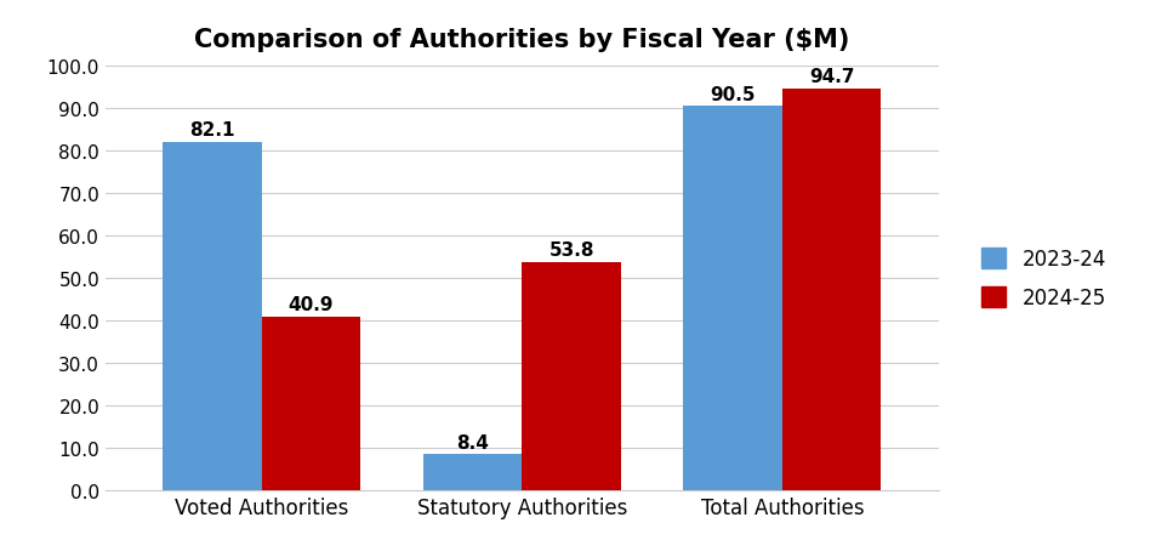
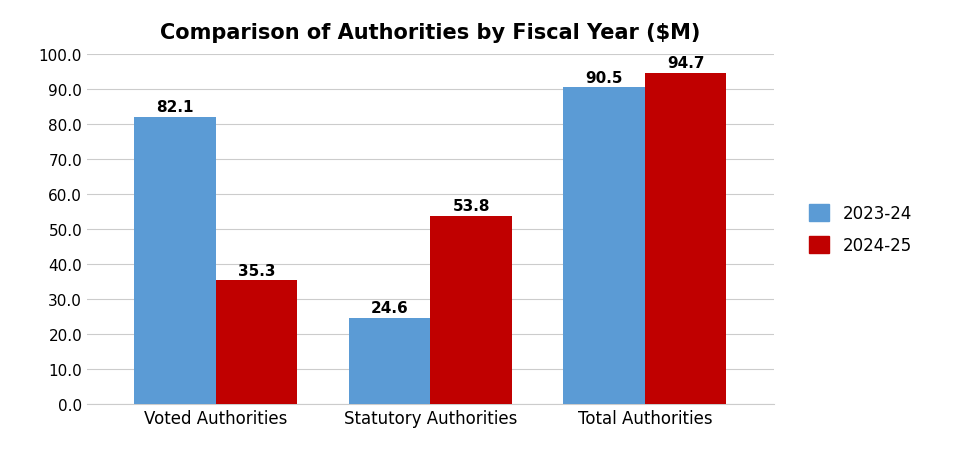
2024-25/Voted Authorities: 40.9 -> 35.3
2023-24/Statutory Authorities: 8.4 -> 24.6
